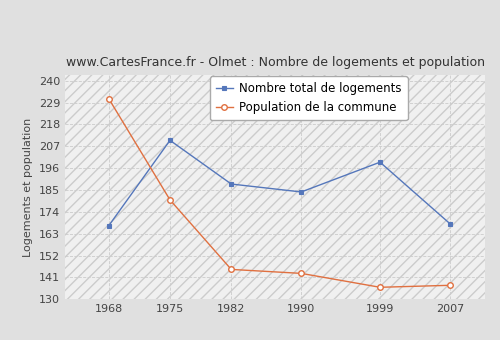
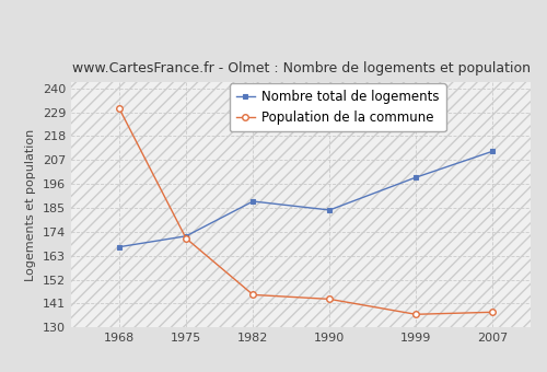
Nombre total de logements/1975: 210 -> 172
Population de la commune/1975: 180 -> 171
Nombre total de logements/2007: 168 -> 211
